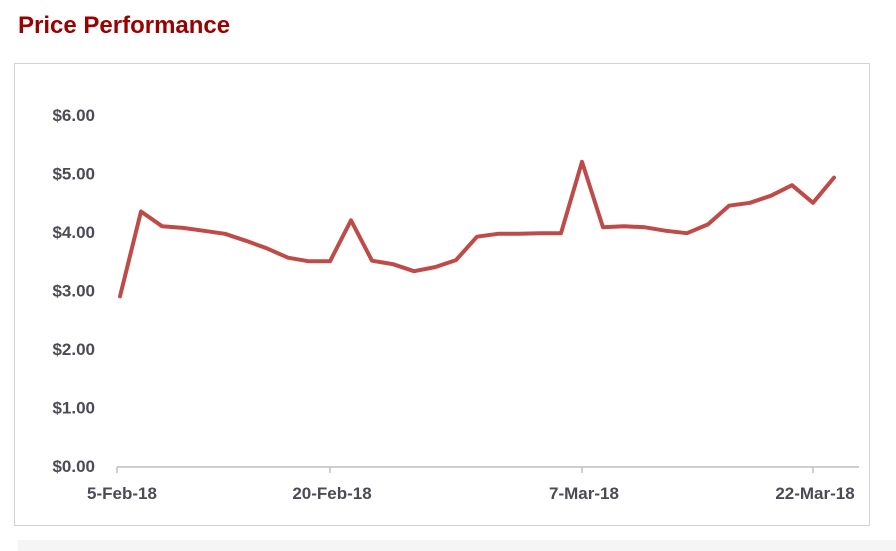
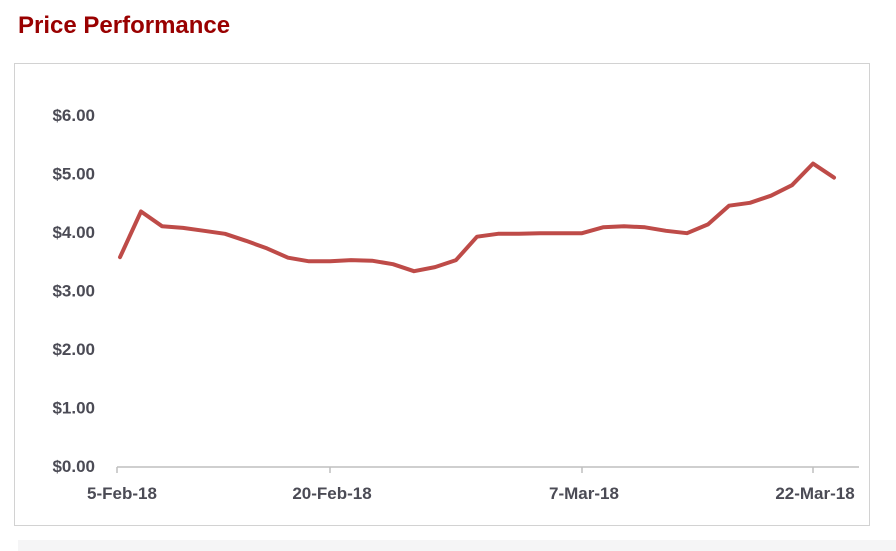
5-Feb-18: $2.9 -> $3.6
20-Feb-18: $4.2 -> $3.5
7-Mar-18: $5.2 -> $4.0
22-Mar-18: $4.5 -> $5.2
